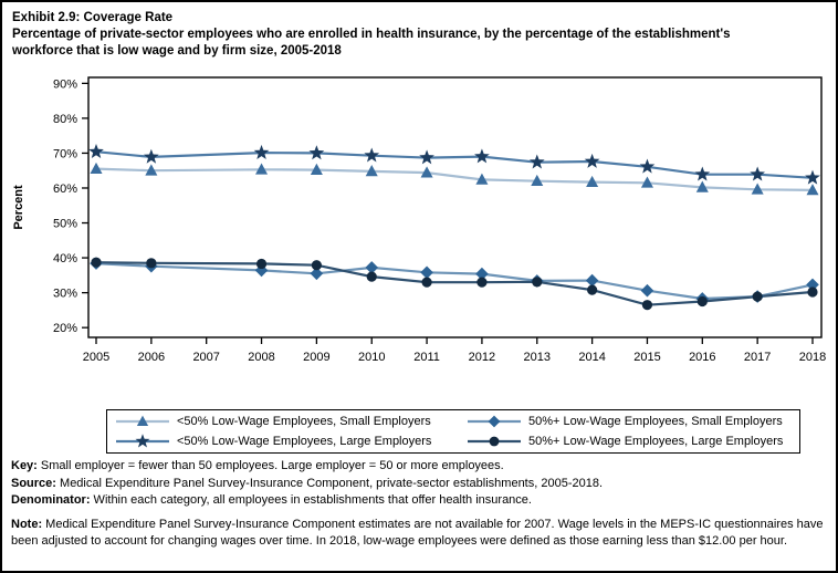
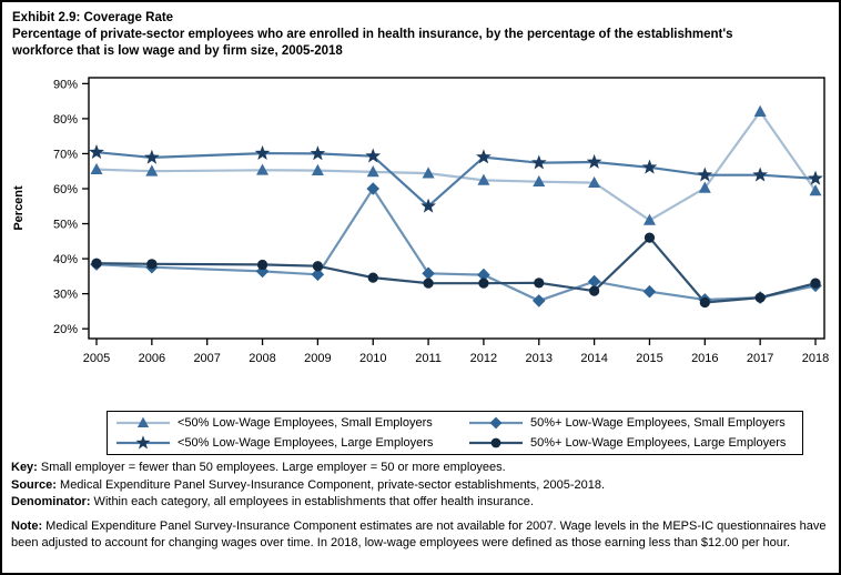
50%+ Low-Wage Employees, Small Employers/2010: 37% -> 60%
<50% Low-Wage Employees, Large Employers/2011: 69% -> 55%
50%+ Low-Wage Employees, Small Employers/2013: 33% -> 28%
<50% Low-Wage Employees, Small Employers/2015: 62% -> 51%
50%+ Low-Wage Employees, Large Employers/2015: 26% -> 46%
<50% Low-Wage Employees, Small Employers/2017: 60% -> 82%
50%+ Low-Wage Employees, Large Employers/2018: 30% -> 33%
